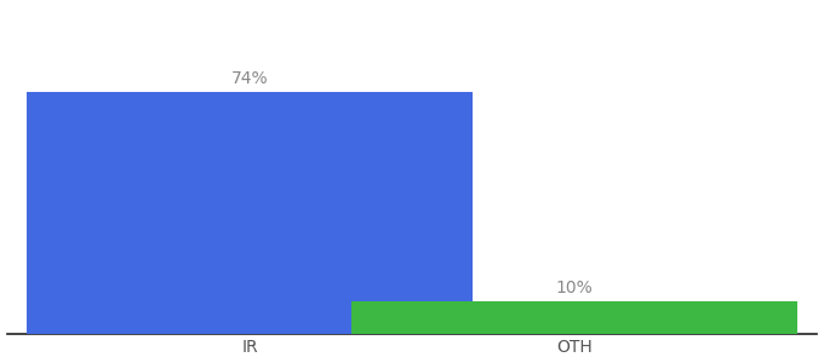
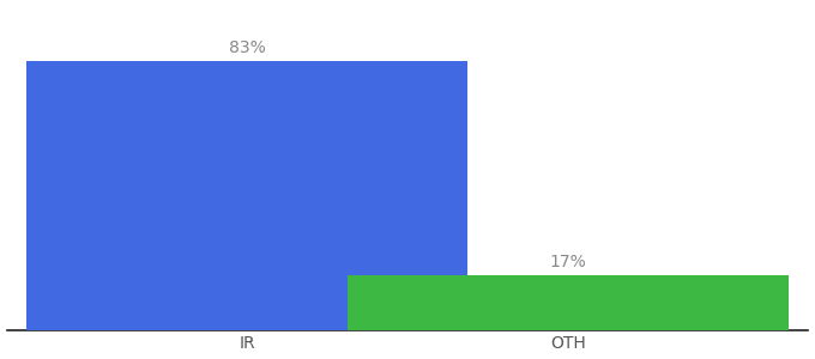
IR: 74% -> 83%
OTH: 10% -> 17%
